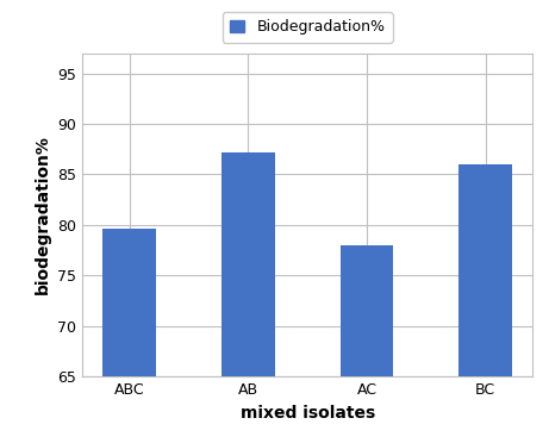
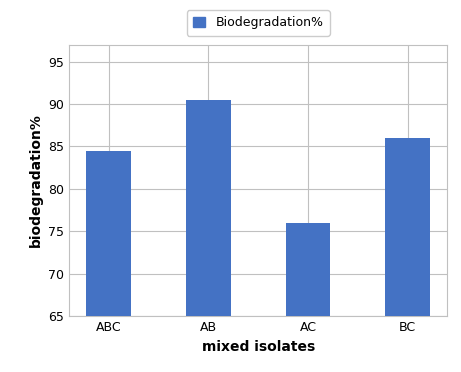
ABC: 79.6 -> 84.5
AB: 87.2 -> 90.5
AC: 78.0 -> 76.0
